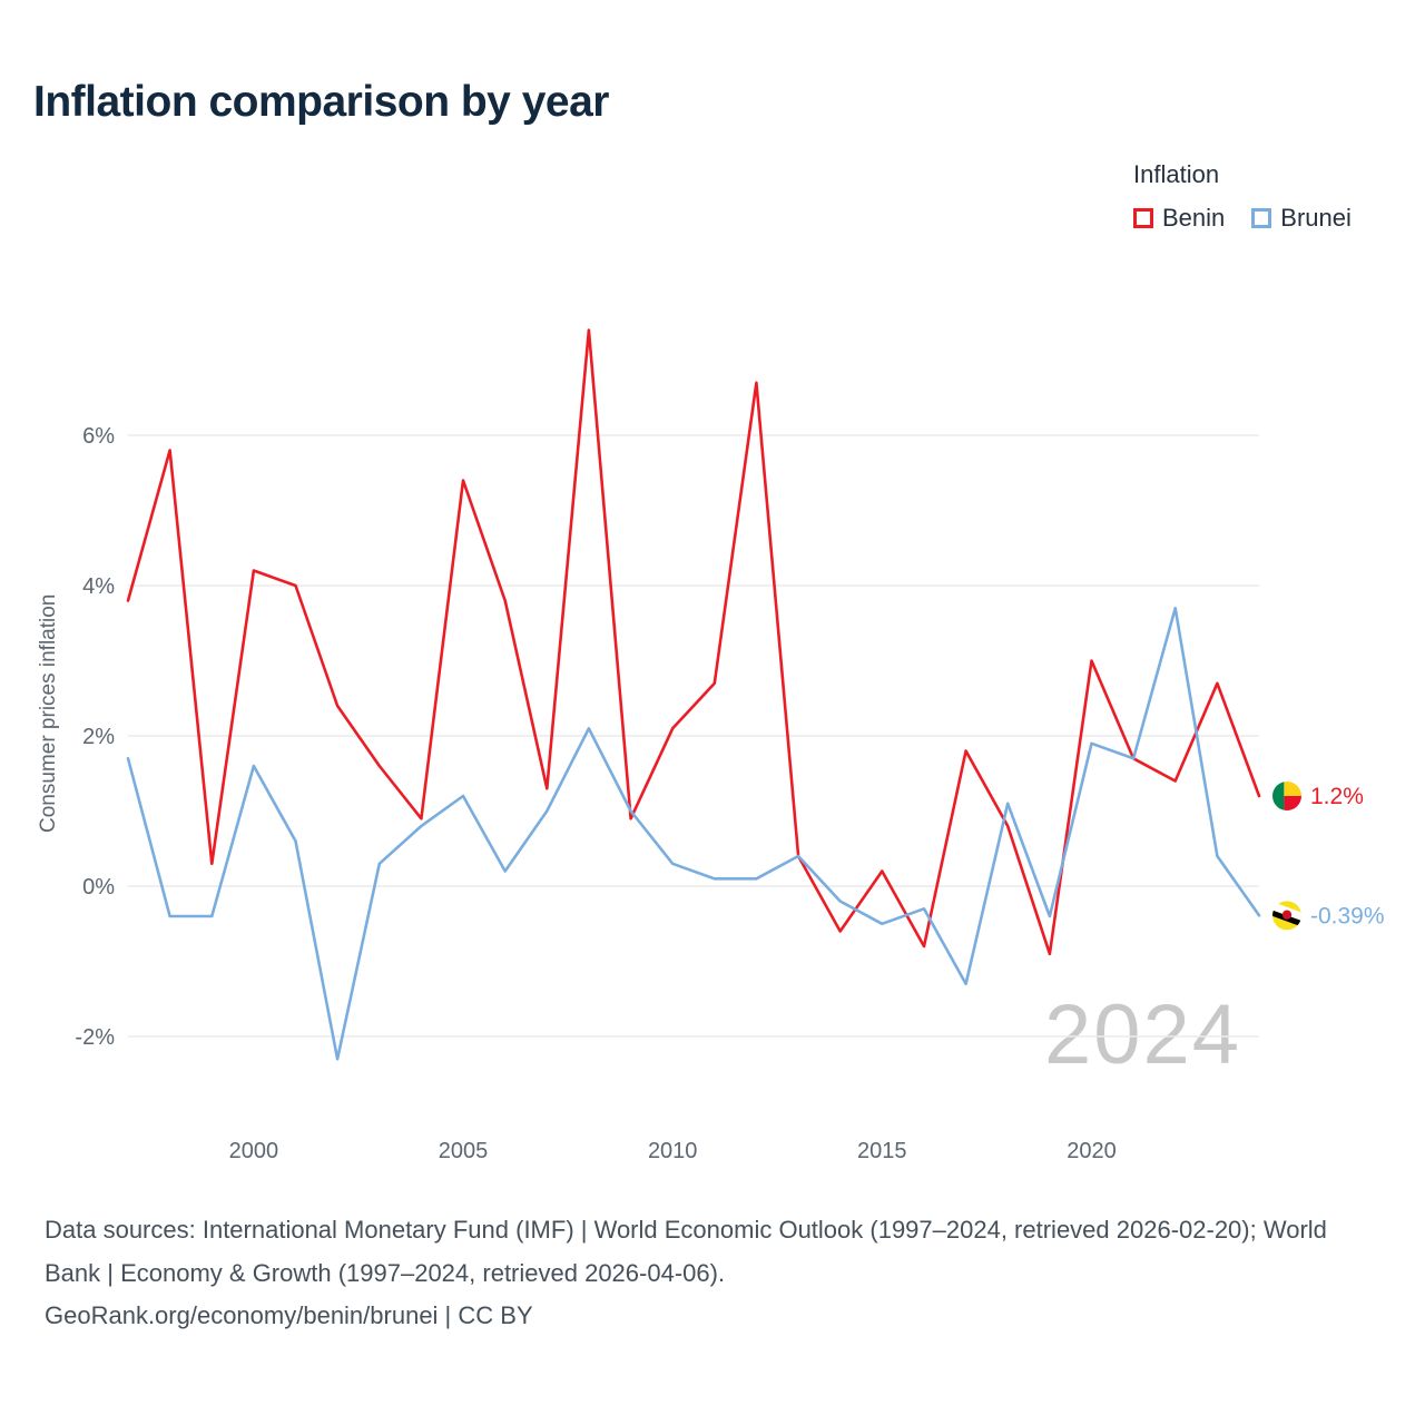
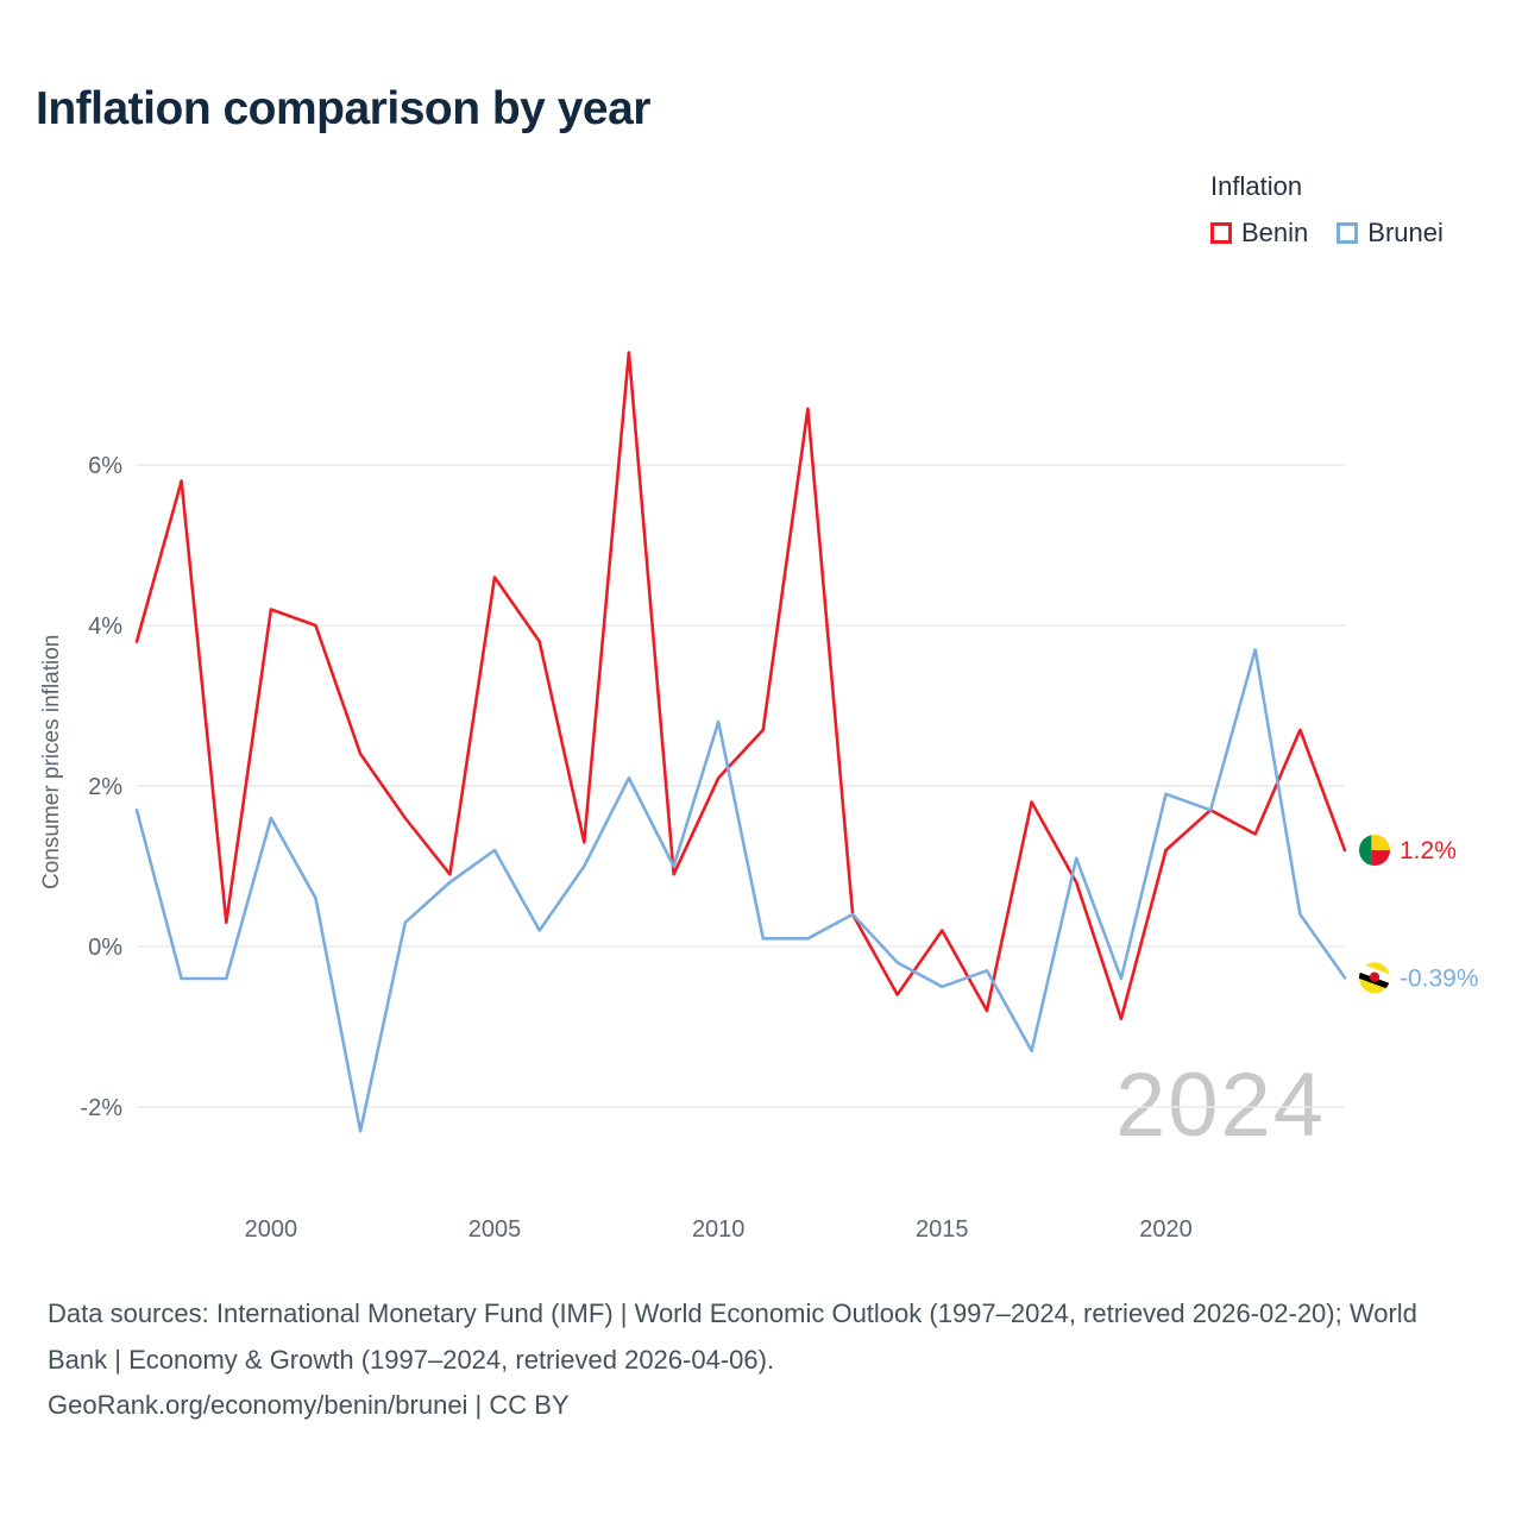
Benin/2005: 5.4% -> 4.6%
Brunei/2010: 0.3% -> 2.8%
Benin/2020: 3.0% -> 1.2%
